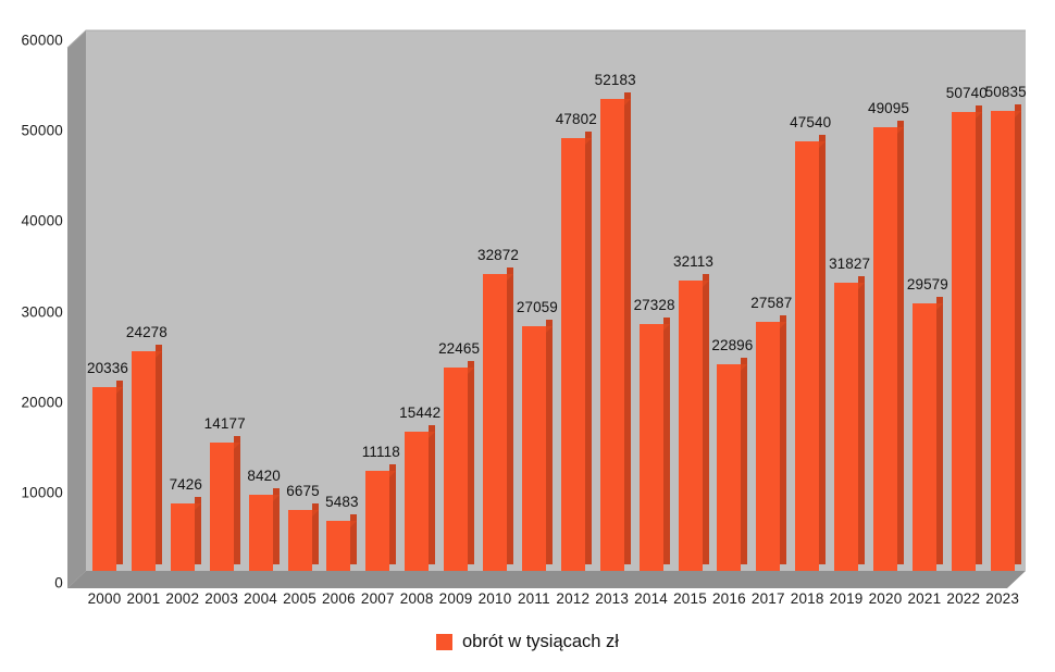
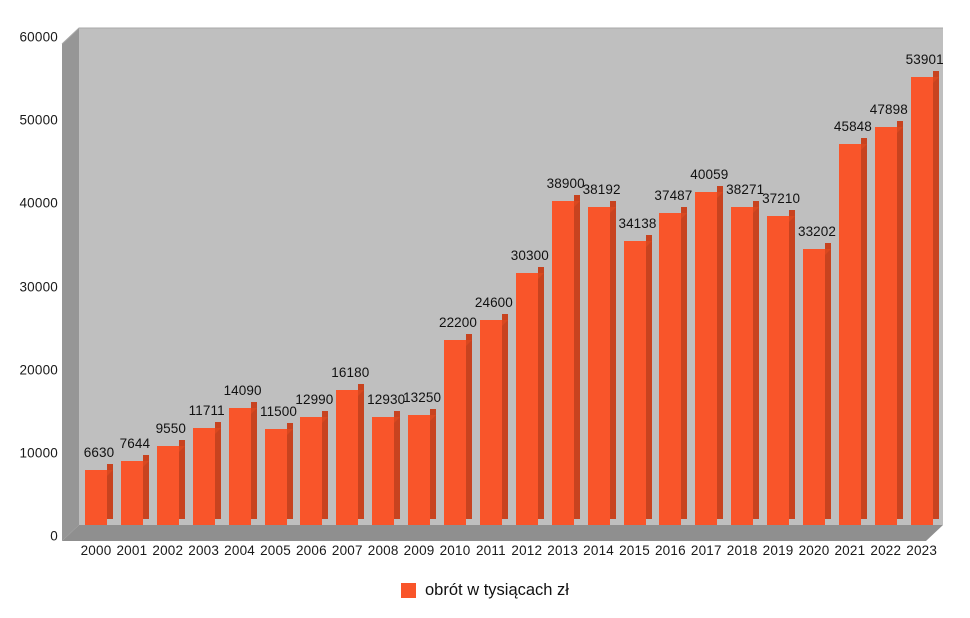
2000: 20336 -> 6630
2001: 24278 -> 7644
2002: 7426 -> 9550
2003: 14177 -> 11711
2004: 8420 -> 14090
2005: 6675 -> 11500
2006: 5483 -> 12990
2007: 11118 -> 16180
2008: 15442 -> 12930
2009: 22465 -> 13250
2010: 32872 -> 22200
2011: 27059 -> 24600
2012: 47802 -> 30300
2013: 52183 -> 38900
2014: 27328 -> 38192
2015: 32113 -> 34138
2016: 22896 -> 37487
2017: 27587 -> 40059
2018: 47540 -> 38271
2019: 31827 -> 37210
2020: 49095 -> 33202
2021: 29579 -> 45848
2022: 50740 -> 47898
2023: 50835 -> 53901
